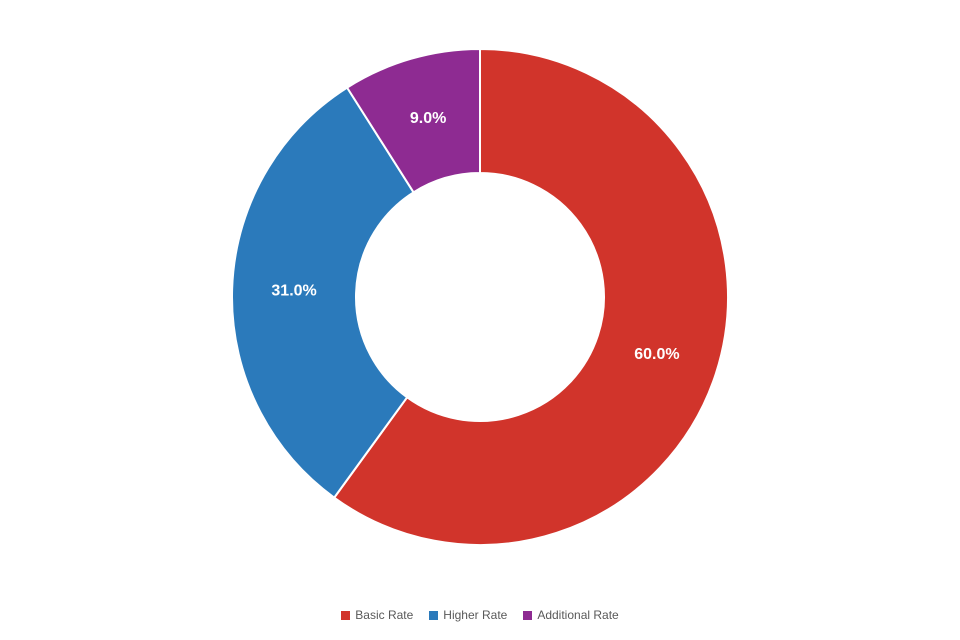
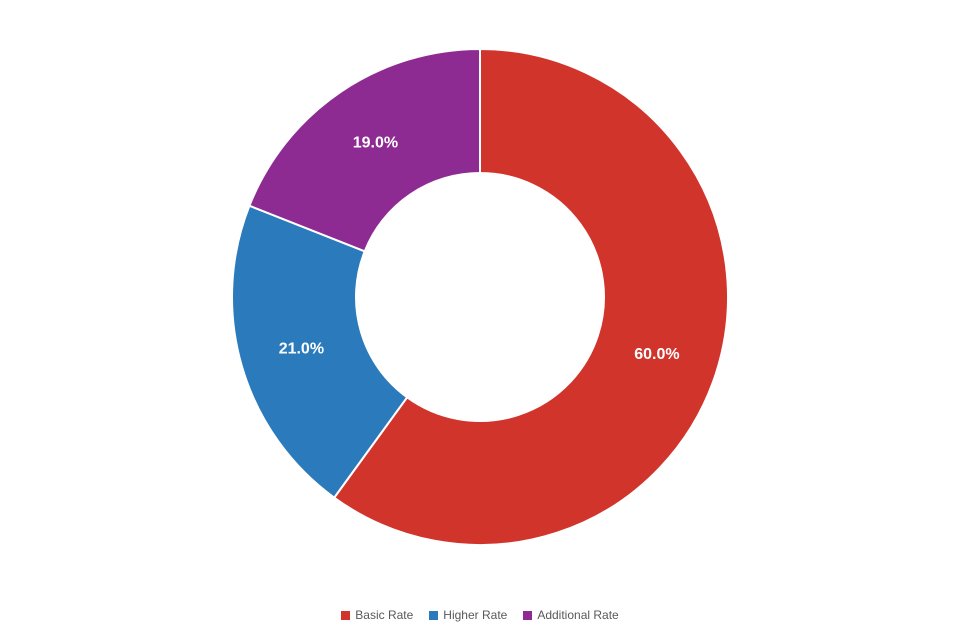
Higher Rate: 31.0% -> 21.0%
Additional Rate: 9.0% -> 19.0%
